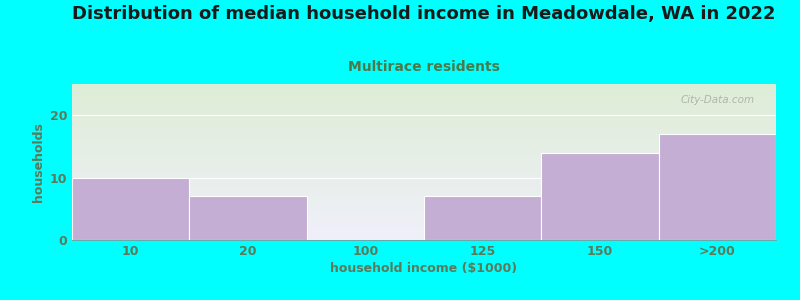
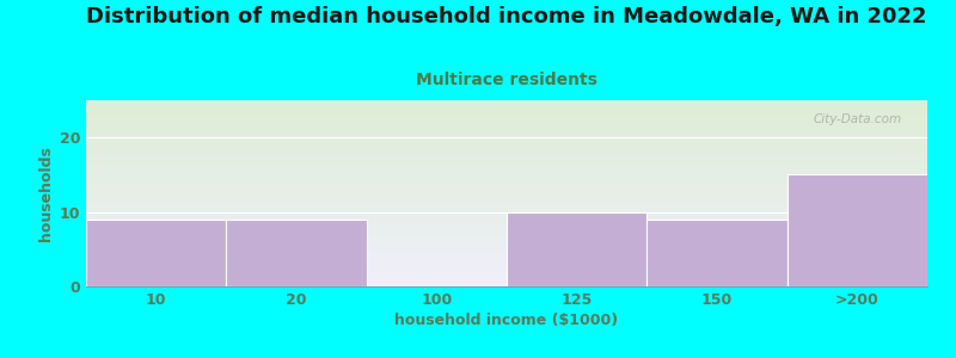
10: 10 -> 9
20: 7 -> 9
125: 7 -> 10
150: 14 -> 9
>200: 17 -> 15
